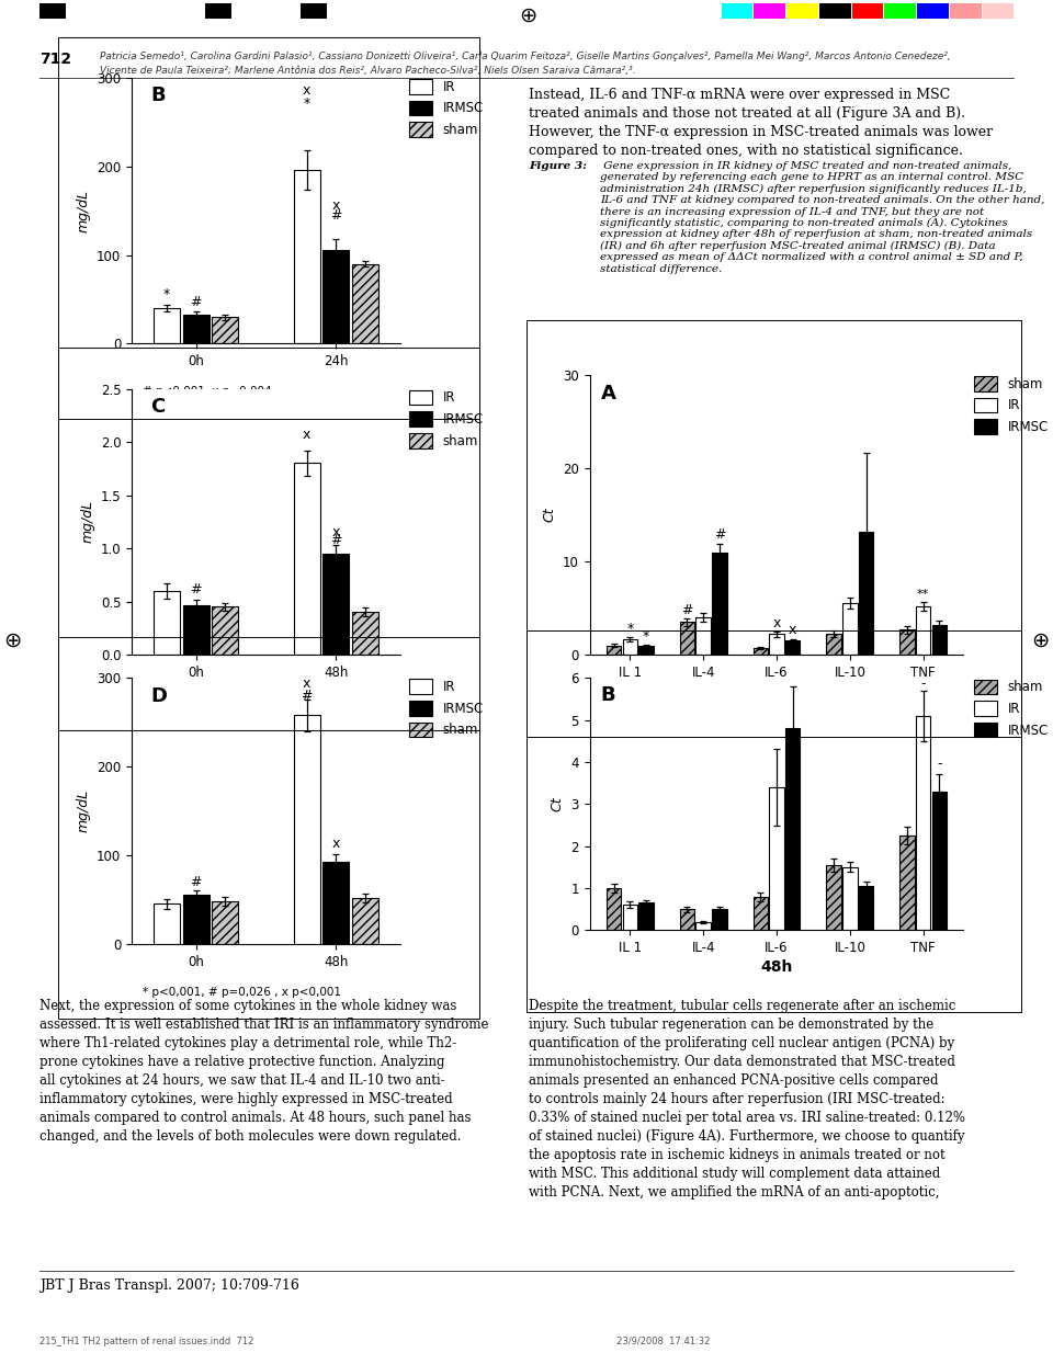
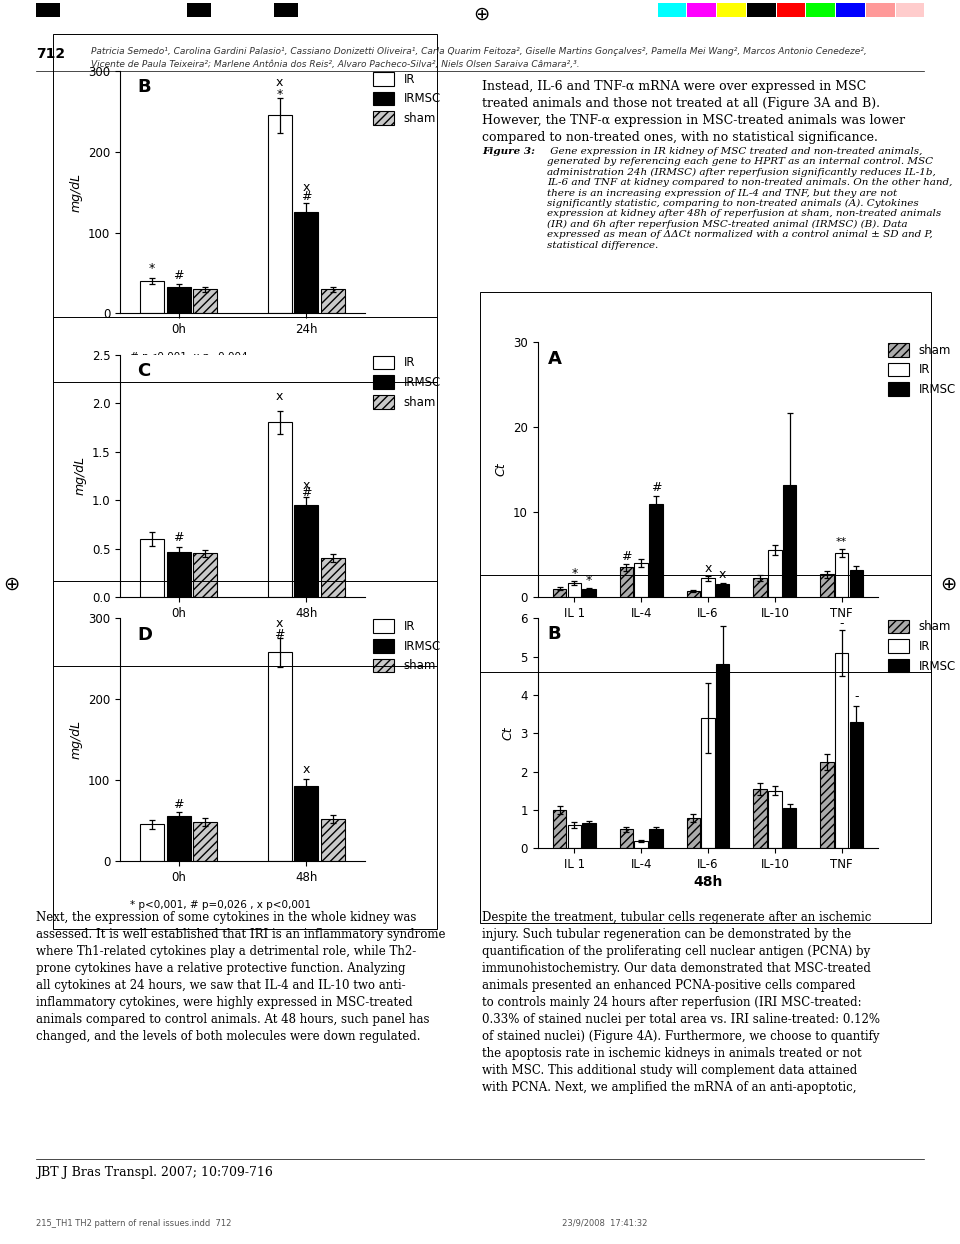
IR/24h: 196 -> 245
IRMSC/24h: 106 -> 125
sham/24h: 90 -> 30
